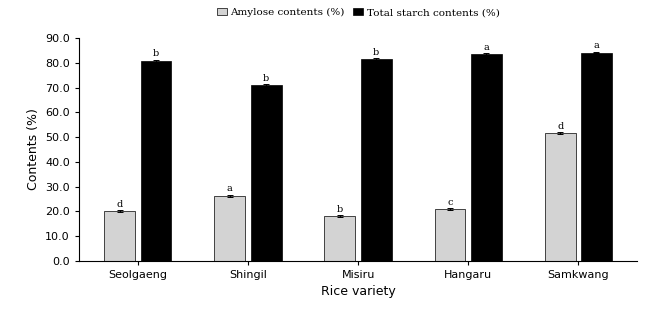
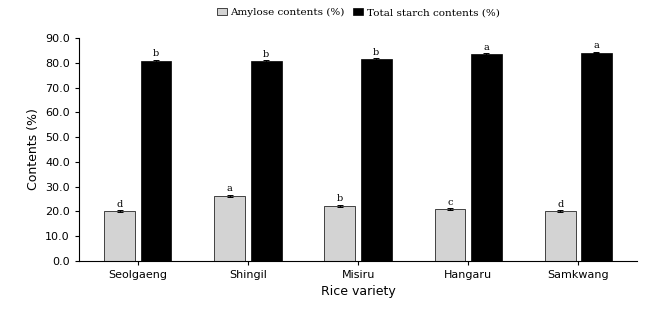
Total starch contents (%)/Shingil: 71.0 -> 80.8
Amylose contents (%)/Misiru: 18.0 -> 22.2
Amylose contents (%)/Samkwang: 51.5 -> 20.0
